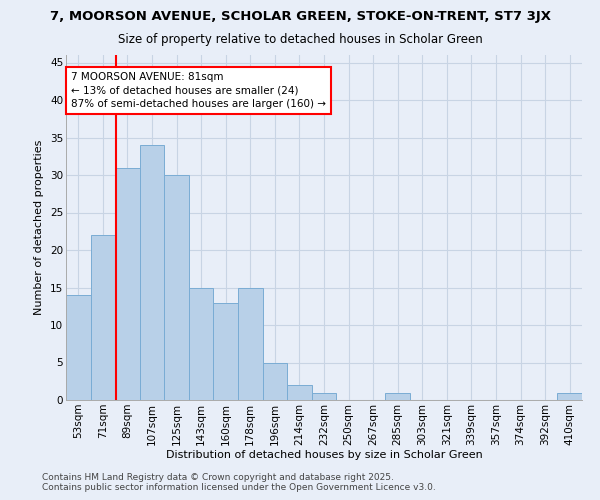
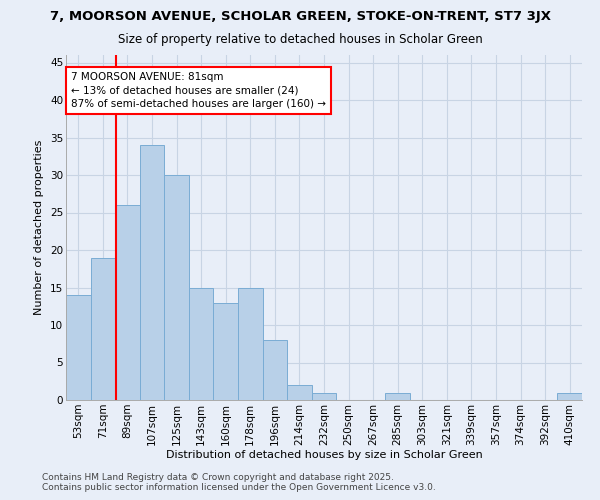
71sqm: 22 -> 19
89sqm: 31 -> 26
196sqm: 5 -> 8
